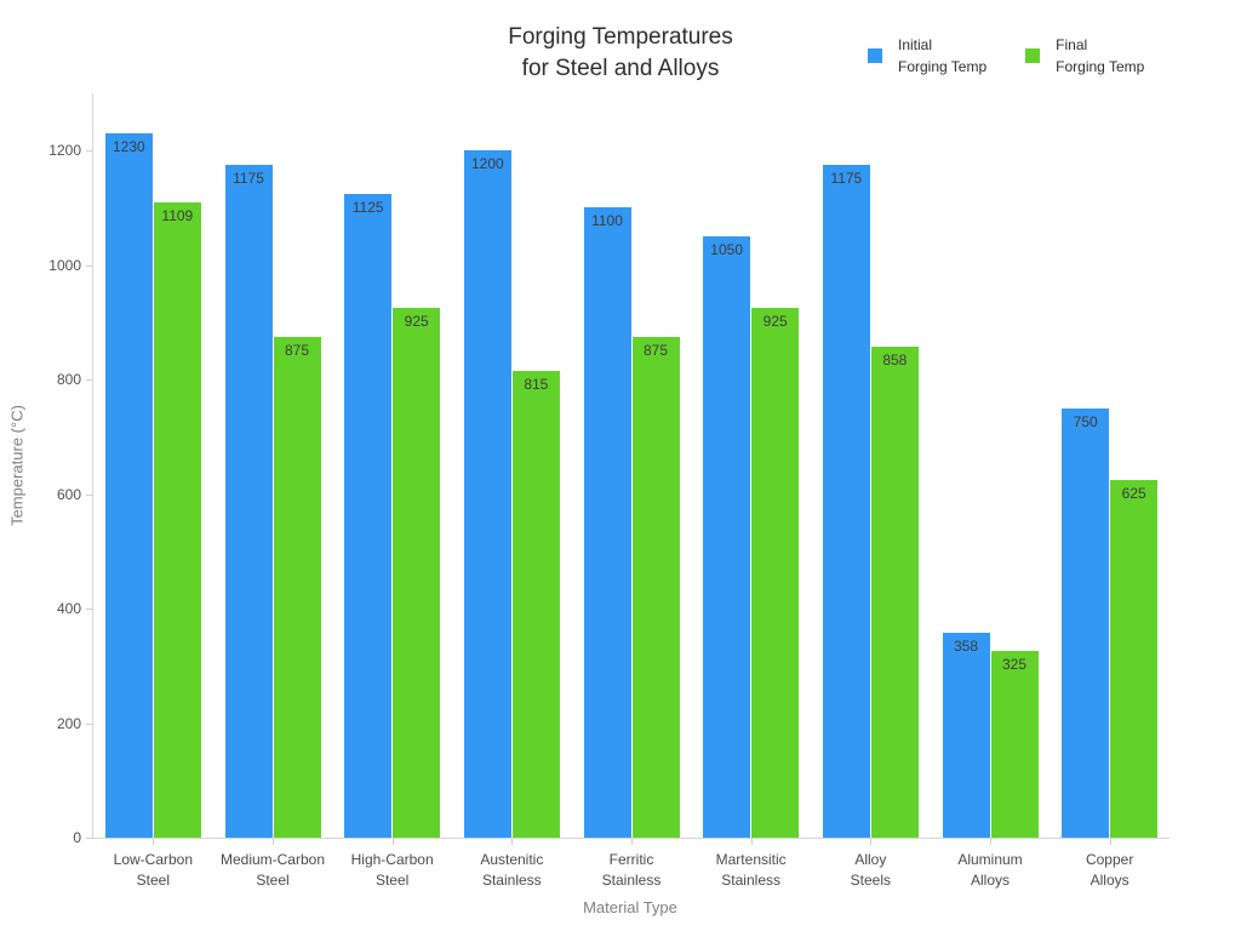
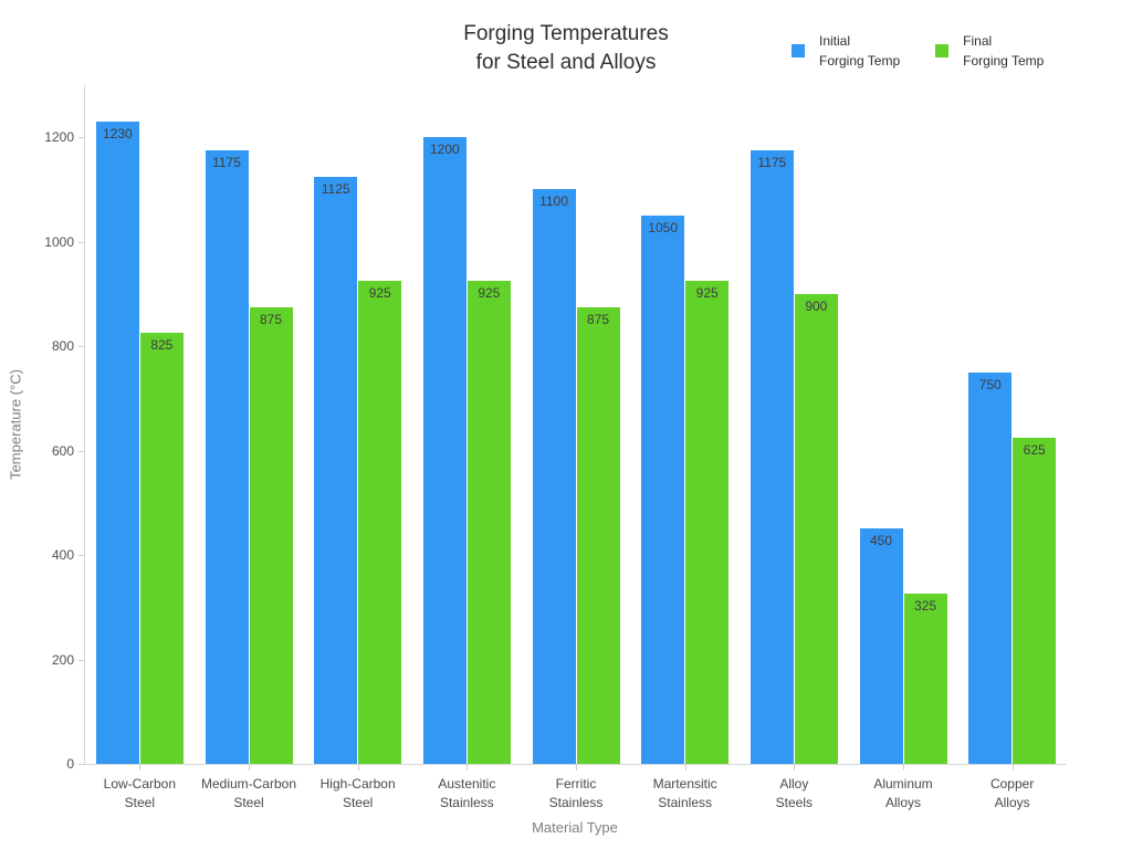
Final Forging Temp/Low-Carbon Steel: 1109 -> 825
Final Forging Temp/Austenitic Stainless: 815 -> 925
Final Forging Temp/Alloy Steels: 858 -> 900
Initial Forging Temp/Aluminum Alloys: 358 -> 450
